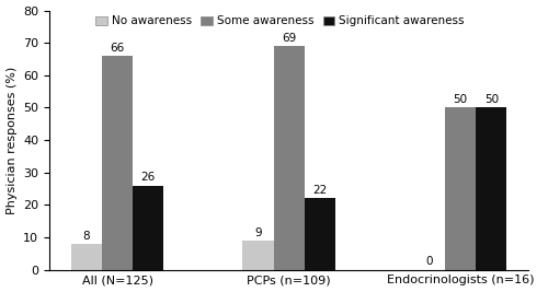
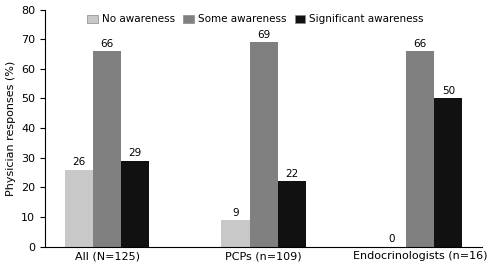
No awareness/All (N=125): 8 -> 26
Significant awareness/All (N=125): 26 -> 29
Some awareness/Endocrinologists (n=16): 50 -> 66
